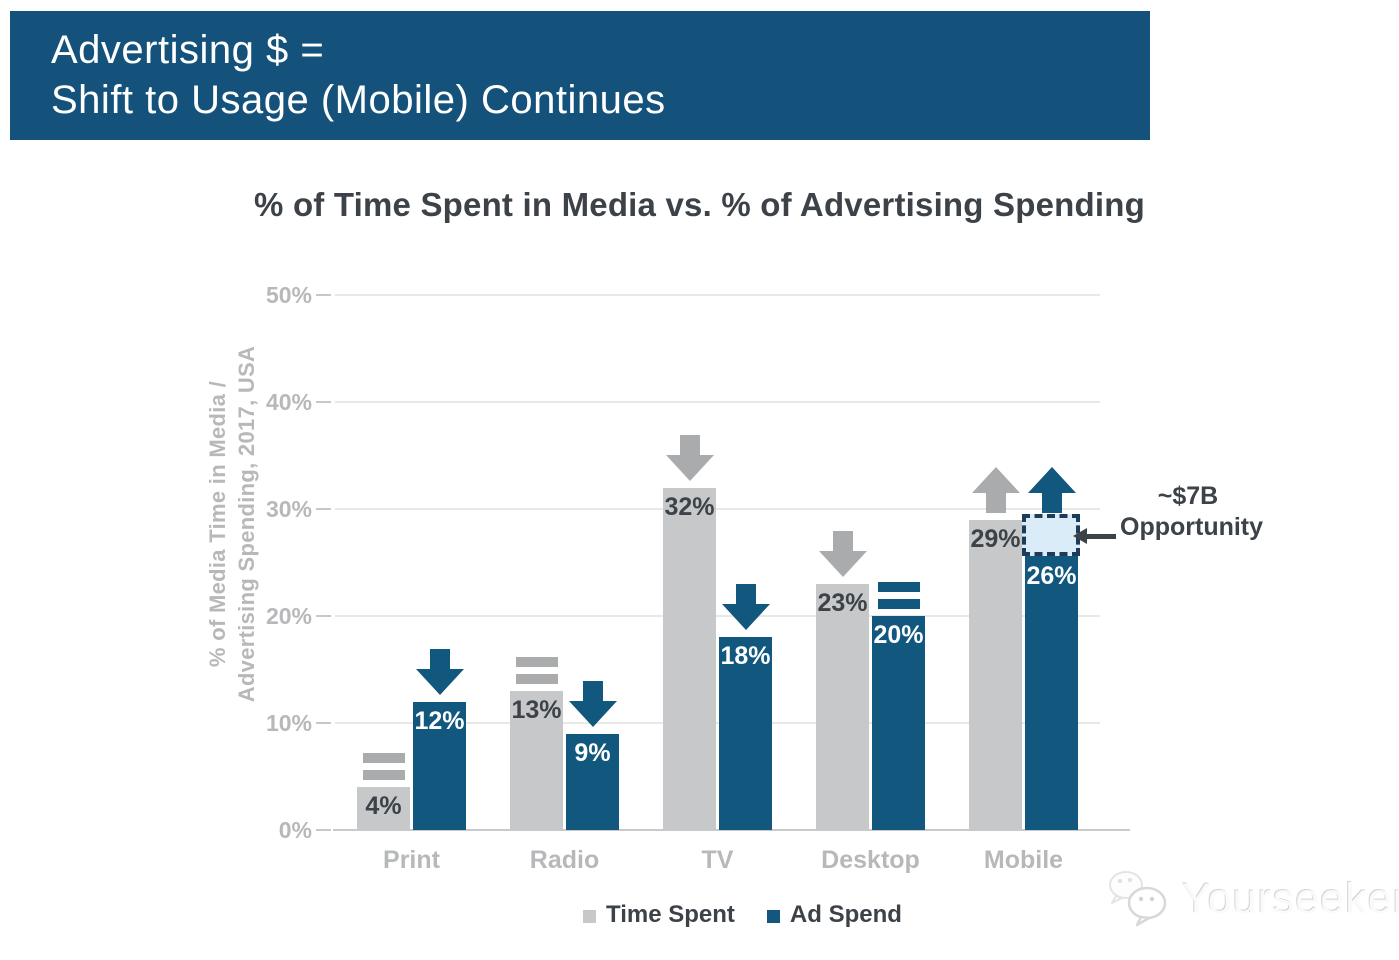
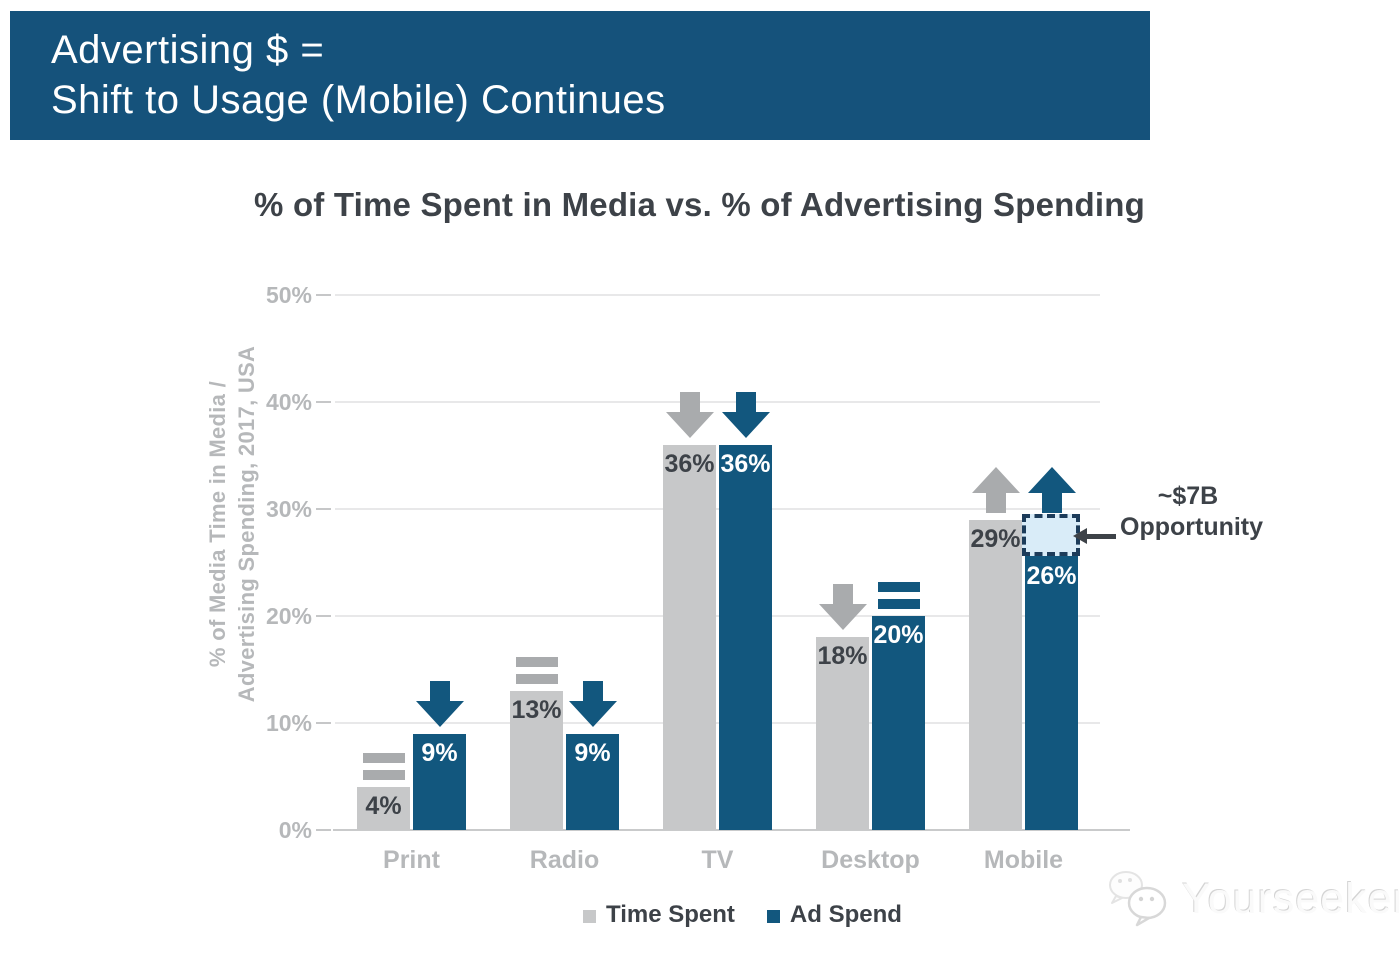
Ad Spend/Print: 12% -> 9%
Time Spent/TV: 32% -> 36%
Ad Spend/TV: 18% -> 36%
Time Spent/Desktop: 23% -> 18%
